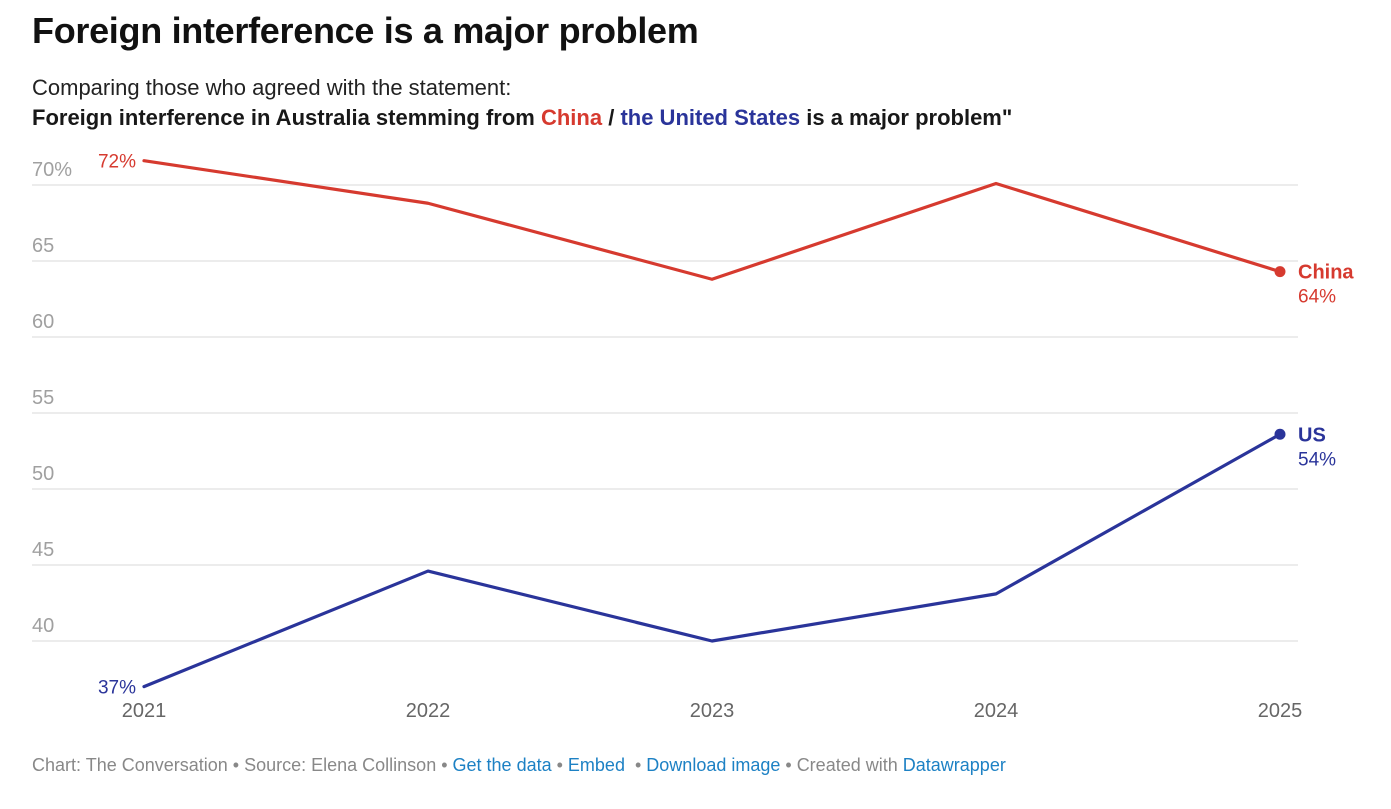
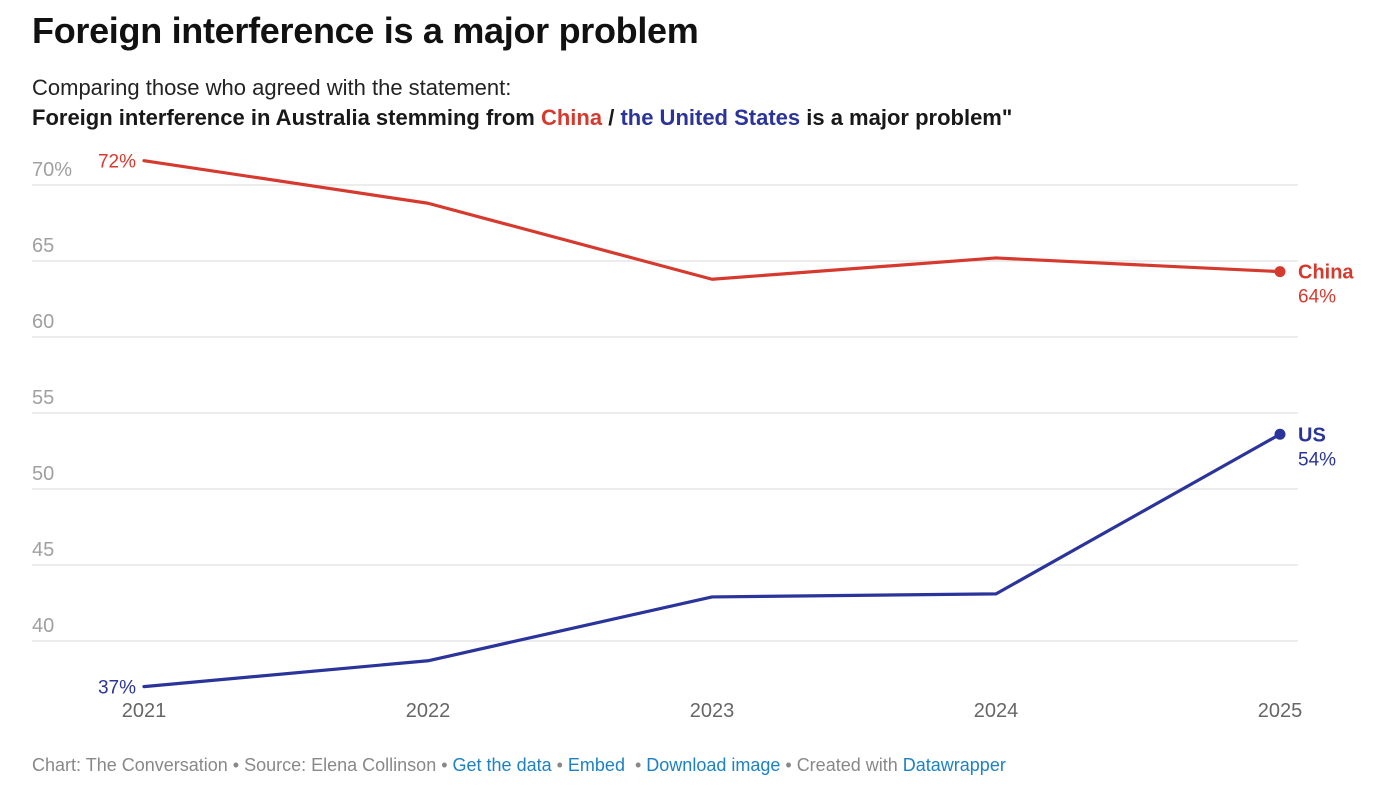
US/2022: 44.6% -> 38.7%
US/2023: 40.0% -> 42.9%
China/2024: 70.1% -> 65.2%
